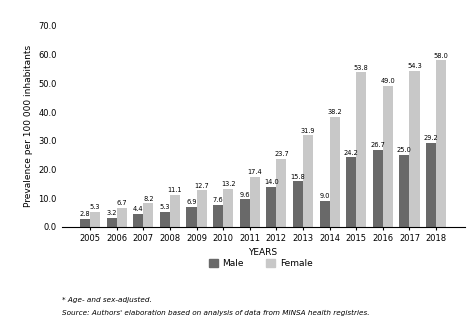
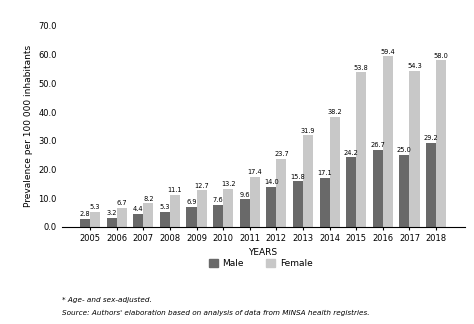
Male/2014: 9.0 -> 17.1
Female/2016: 49.0 -> 59.4
